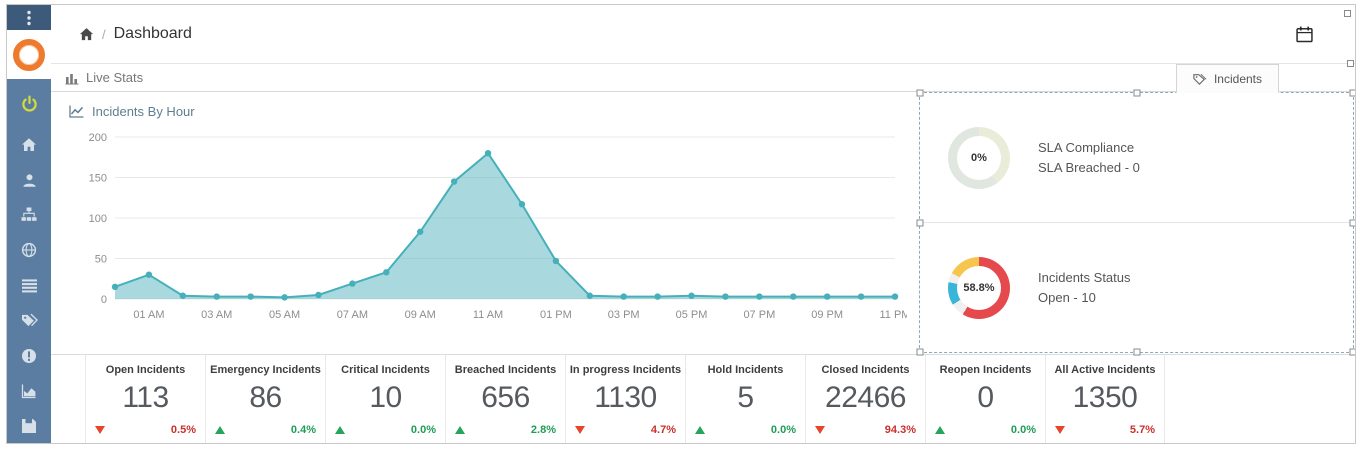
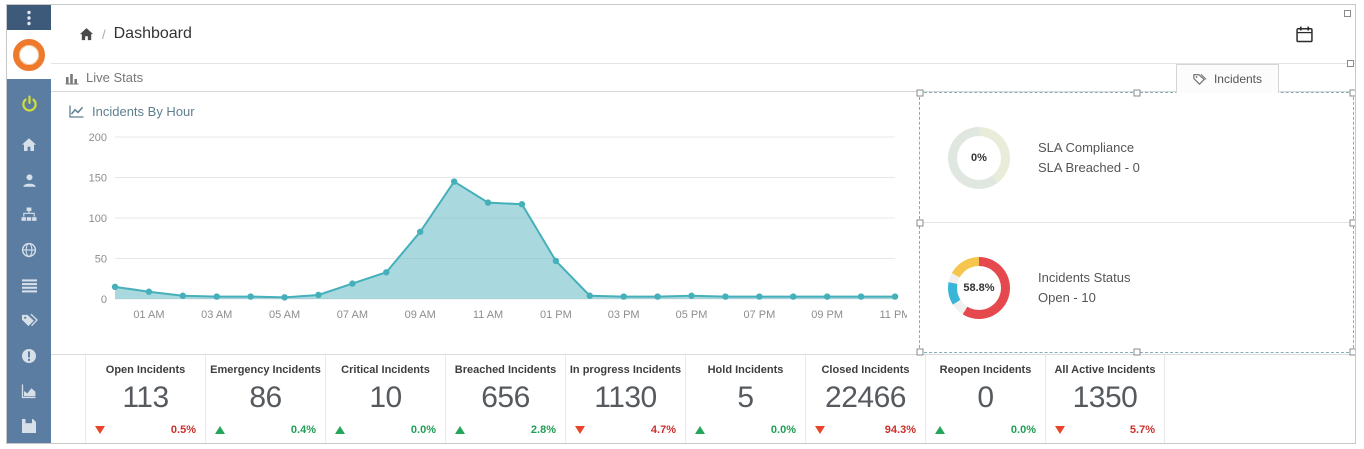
01 AM: 30 -> 10
11 AM: 180 -> 120
